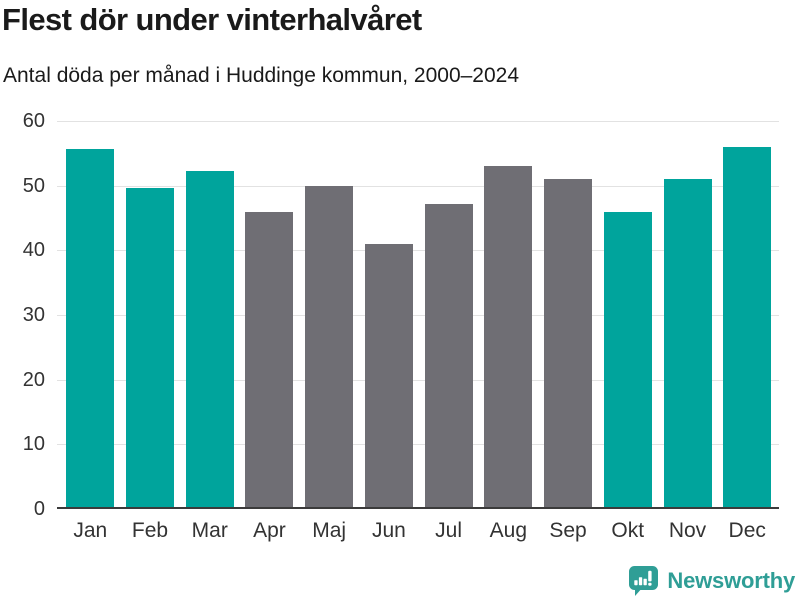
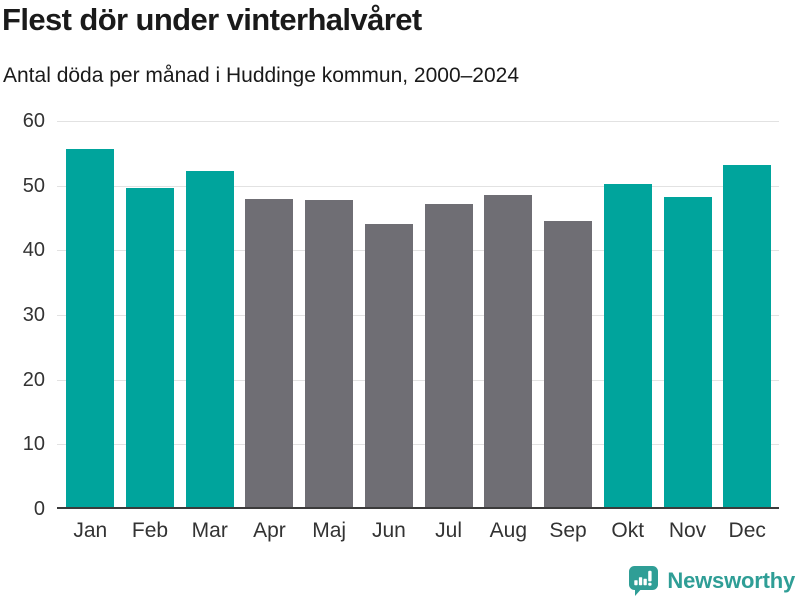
Apr: 46 -> 48
Maj: 50 -> 48
Jun: 41 -> 44
Aug: 53 -> 48
Sep: 51 -> 44
Okt: 46 -> 50
Nov: 51 -> 48
Dec: 56 -> 53
